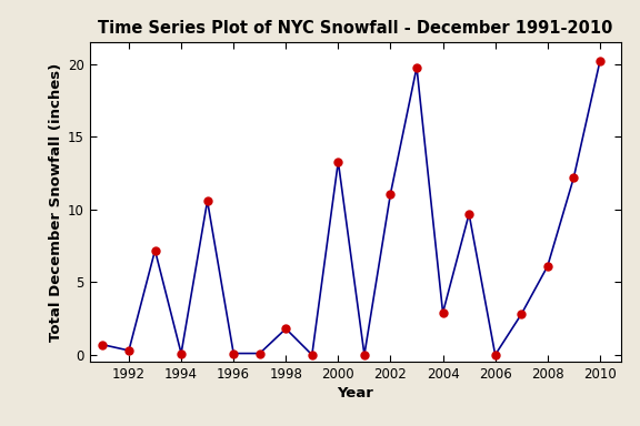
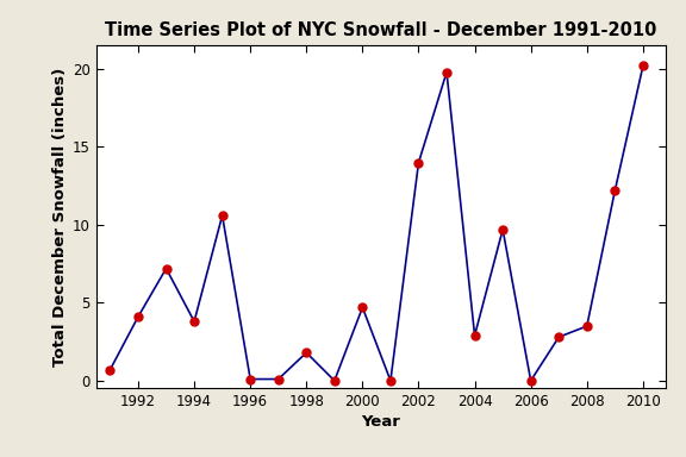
1992: 0.3 -> 4.1
1994: 0.1 -> 3.8
2000: 13.3 -> 4.7
2002: 11.1 -> 14.0
2008: 6.1 -> 3.5
